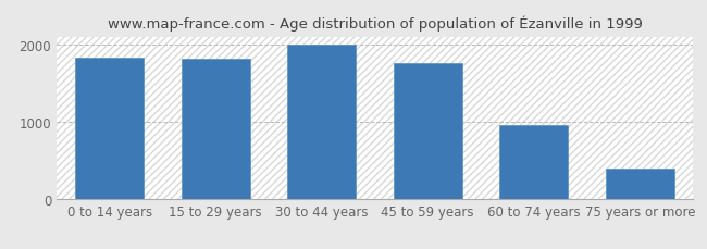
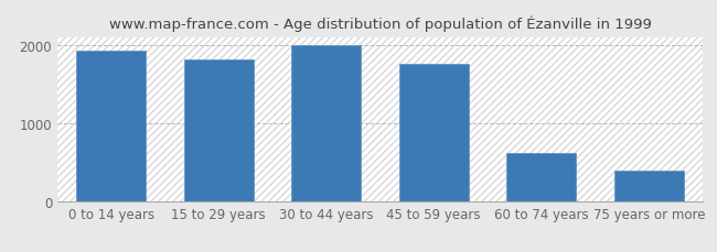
0 to 14 years: 1820 -> 1920
60 to 74 years: 950 -> 620
